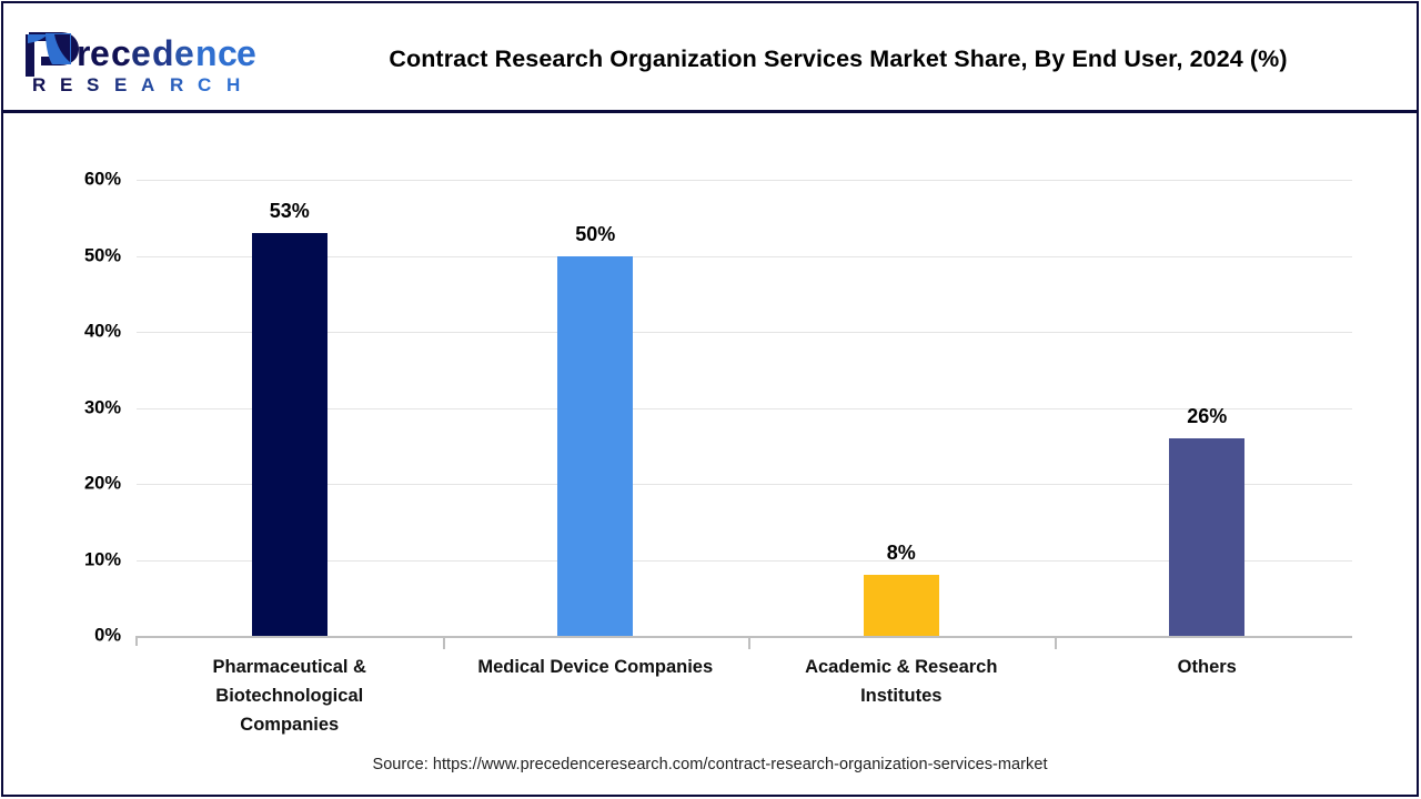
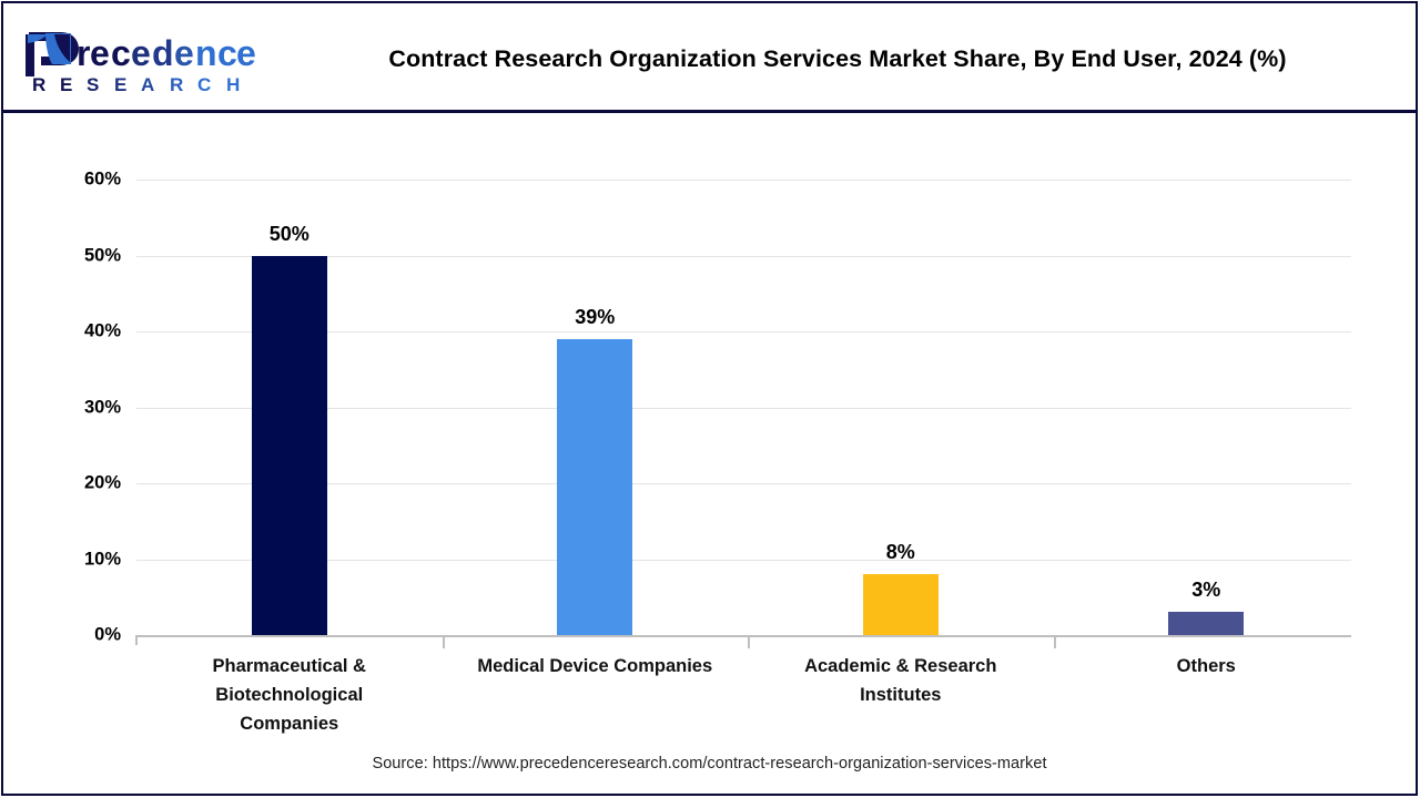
Pharmaceutical & Biotechnological Companies: 53% -> 50%
Medical Device Companies: 50% -> 39%
Others: 26% -> 3%
